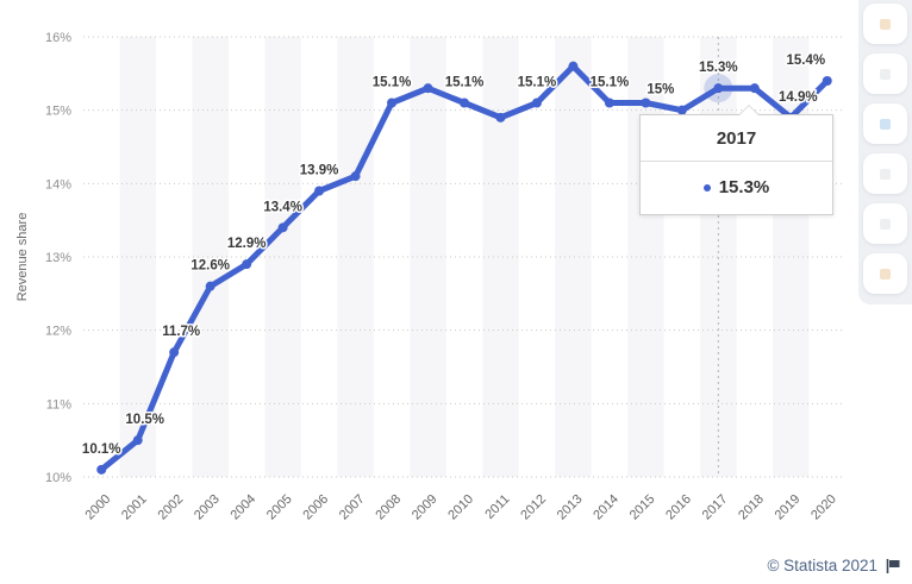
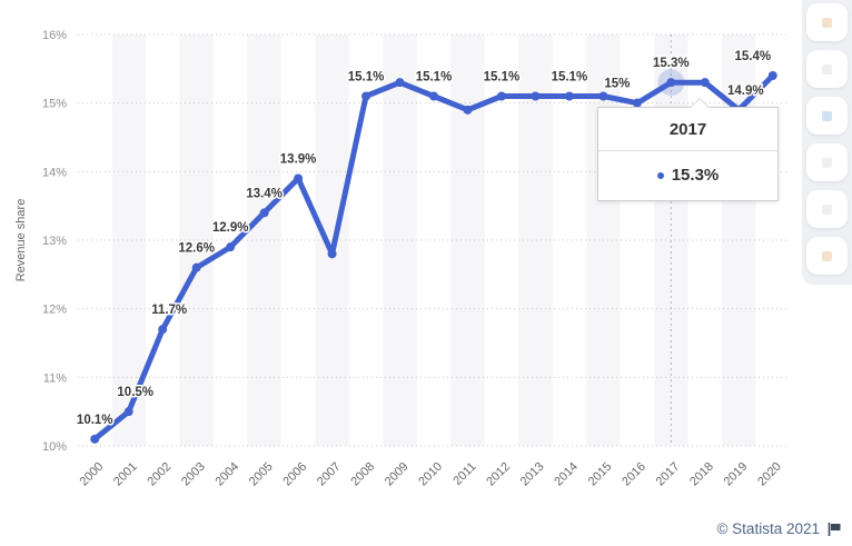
2007: 14.1% -> 12.8%
2013: 15.6% -> 15.1%
